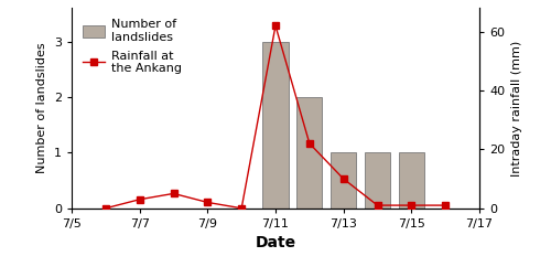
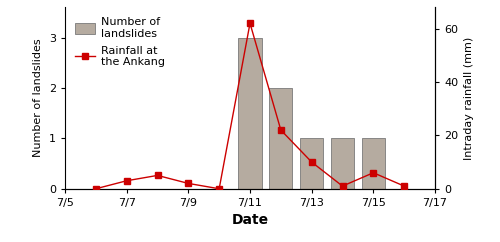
Rainfall at the Ankang/7/15: 1 -> 6
